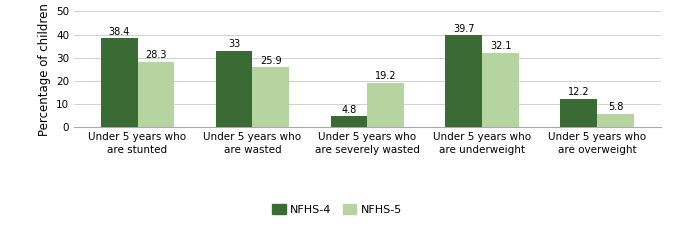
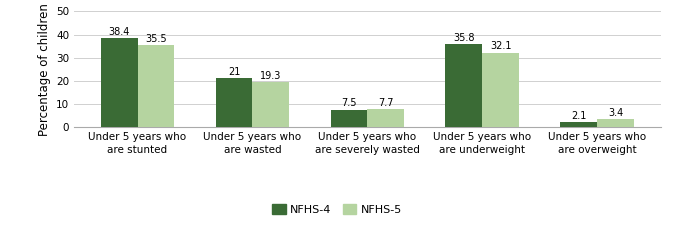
NFHS-5/Under 5 years who are stunted: 28.3 -> 35.5
NFHS-4/Under 5 years who are wasted: 33 -> 21
NFHS-5/Under 5 years who are wasted: 25.9 -> 19.3
NFHS-4/Under 5 years who are severely wasted: 4.8 -> 7.5
NFHS-5/Under 5 years who are severely wasted: 19.2 -> 7.7
NFHS-4/Under 5 years who are underweight: 39.7 -> 35.8
NFHS-4/Under 5 years who are overweight: 12.2 -> 2.1
NFHS-5/Under 5 years who are overweight: 5.8 -> 3.4
